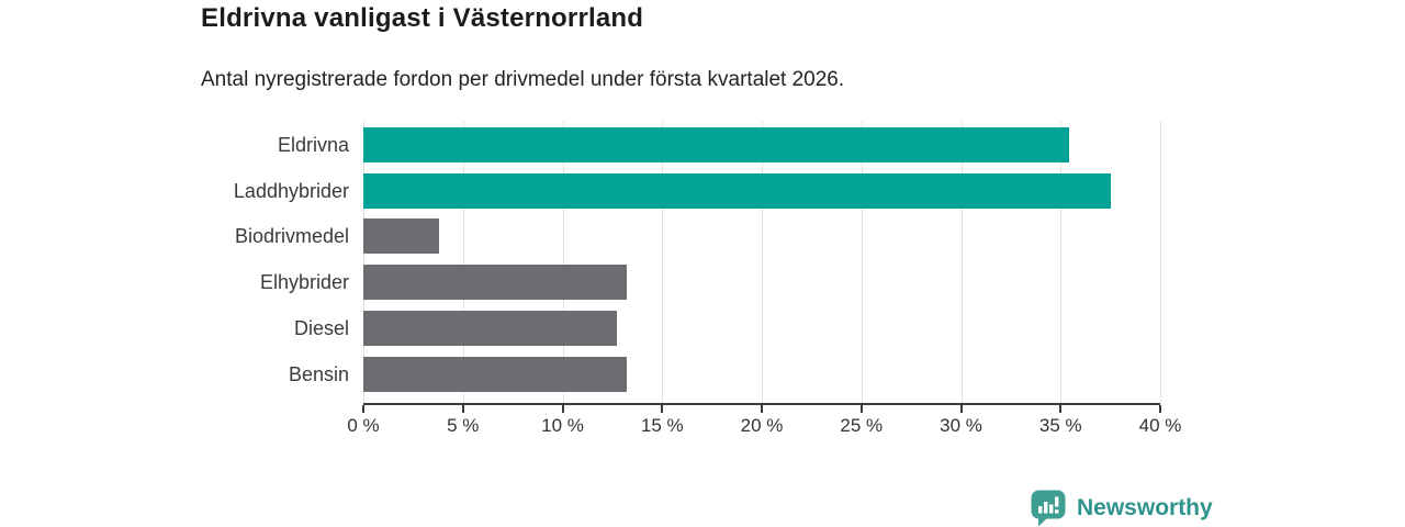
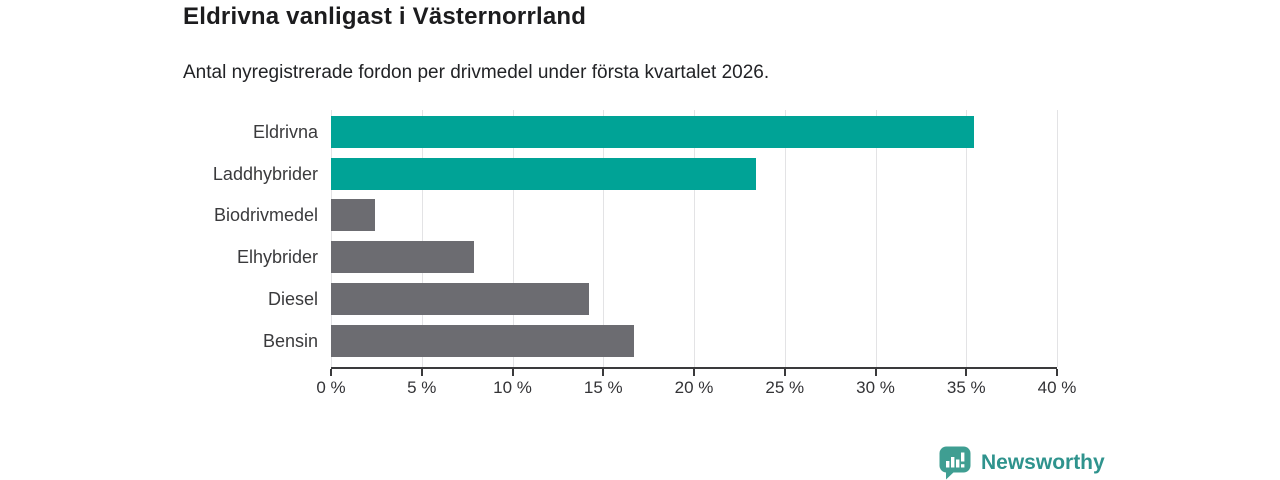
Laddhybrider: 37.5% -> 23.4%
Biodrivmedel: 3.8% -> 2.4%
Elhybrider: 13.2% -> 7.9%
Diesel: 12.7% -> 14.2%
Bensin: 13.2% -> 16.7%
